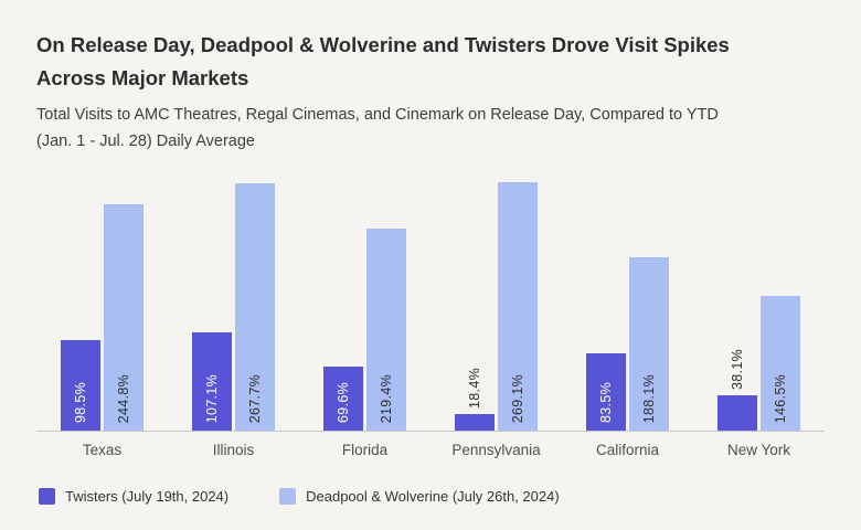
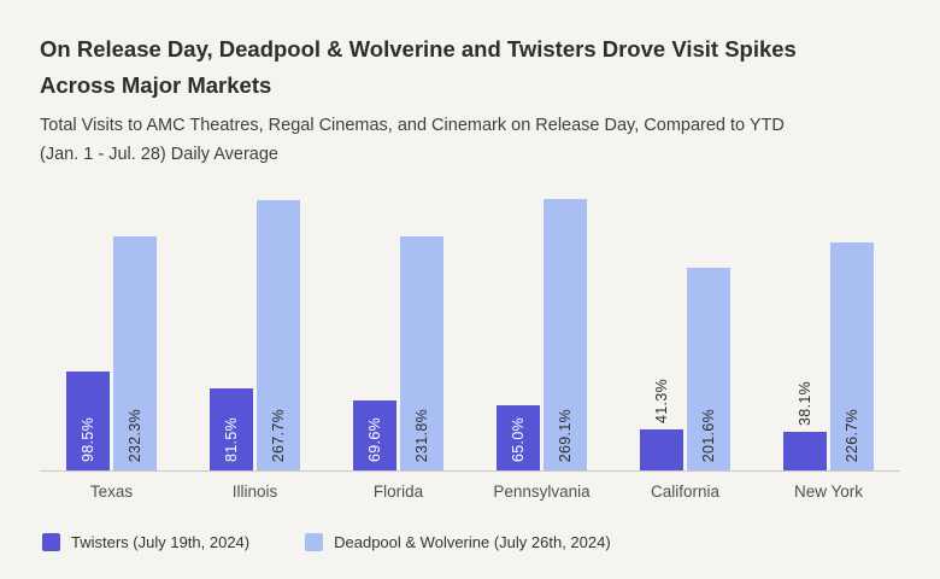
Deadpool & Wolverine (July 26th, 2024)/Texas: 244.8% -> 232.3%
Twisters (July 19th, 2024)/Illinois: 107.1% -> 81.5%
Deadpool & Wolverine (July 26th, 2024)/Florida: 219.4% -> 231.8%
Twisters (July 19th, 2024)/Pennsylvania: 18.4% -> 65.0%
Twisters (July 19th, 2024)/California: 83.5% -> 41.3%
Deadpool & Wolverine (July 26th, 2024)/California: 188.1% -> 201.6%
Deadpool & Wolverine (July 26th, 2024)/New York: 146.5% -> 226.7%
